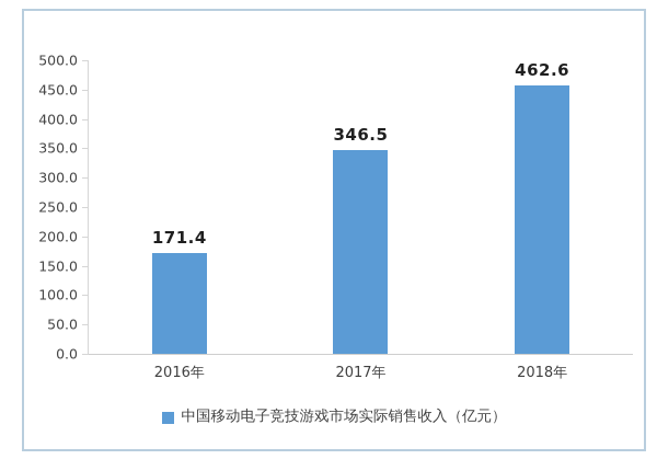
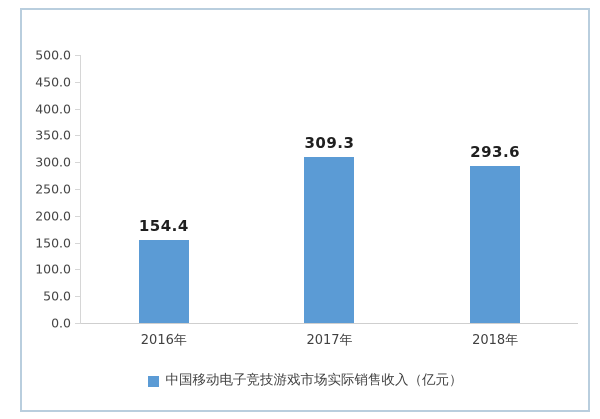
2016年: 171.4 -> 154.4
2017年: 346.5 -> 309.3
2018年: 462.6 -> 293.6
